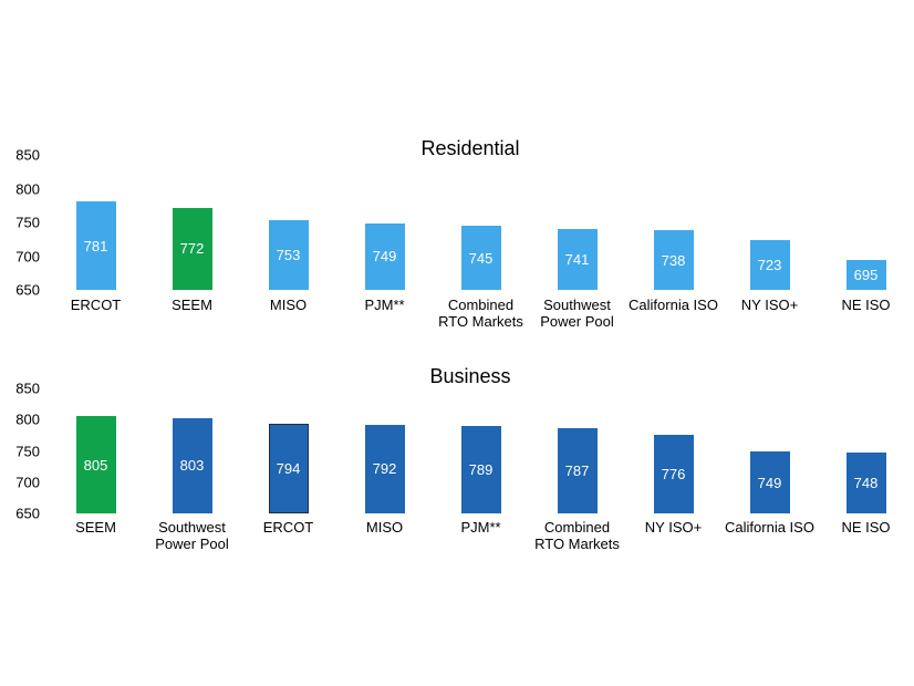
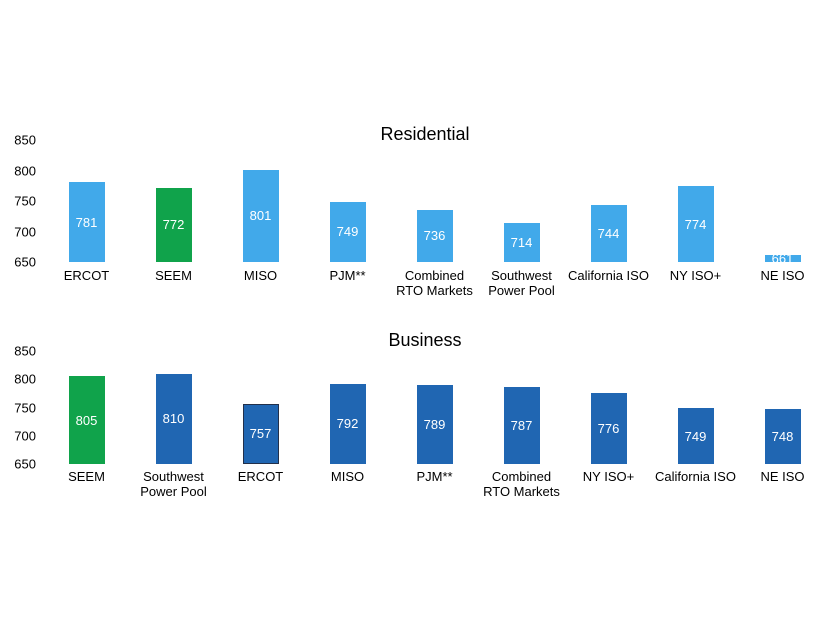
Residential/MISO: 753 -> 801
Residential/Combined RTO Markets: 745 -> 736
Residential/Southwest Power Pool: 741 -> 714
Residential/California ISO: 738 -> 744
Residential/NY ISO+: 723 -> 774
Residential/NE ISO: 695 -> 661
Business/Southwest Power Pool: 803 -> 810
Business/ERCOT: 794 -> 757
